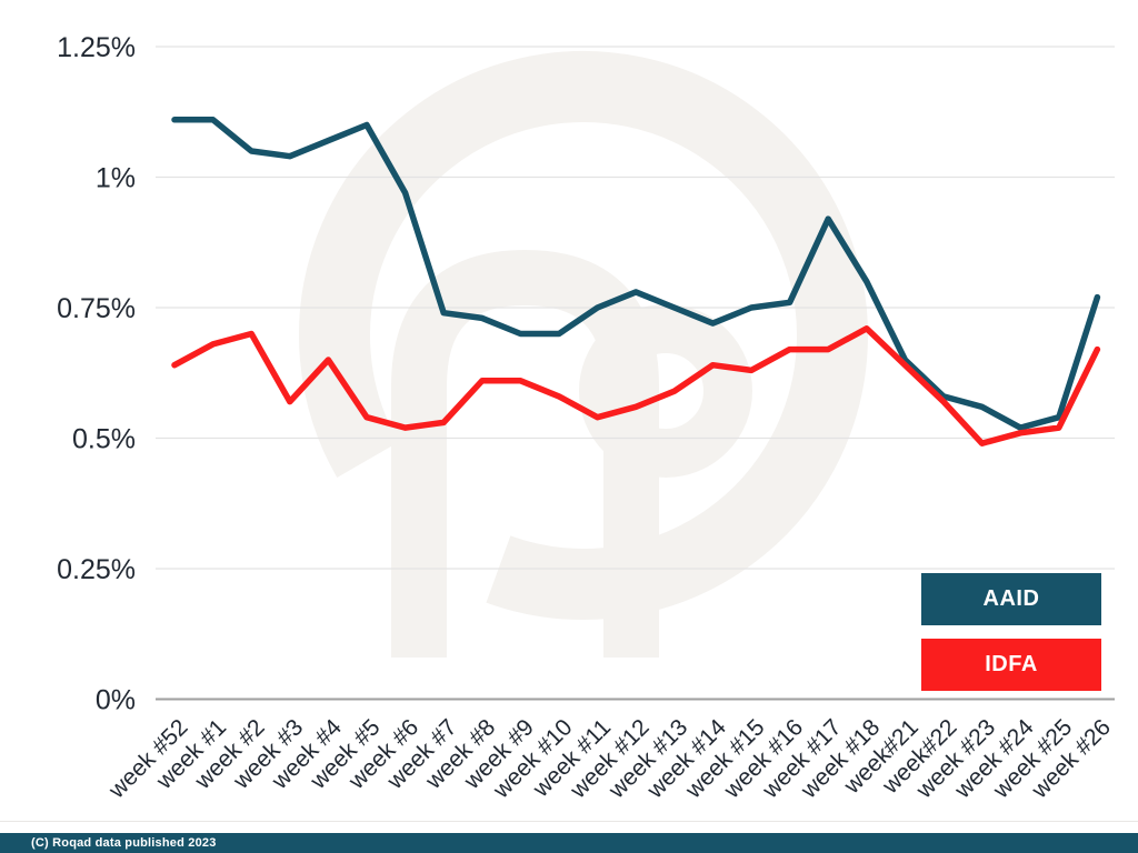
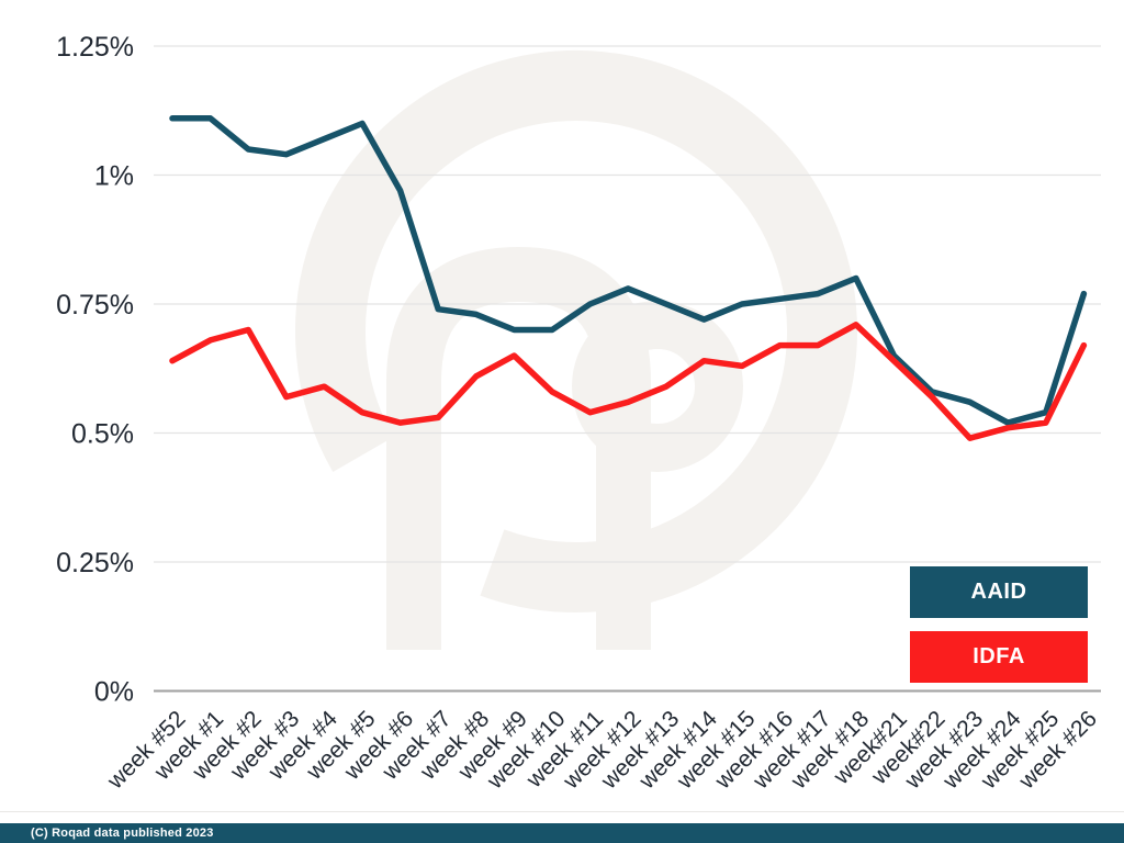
IDFA/week #4: 0.65% -> 0.59%
IDFA/week #9: 0.61% -> 0.65%
AAID/week #17: 0.92% -> 0.77%
